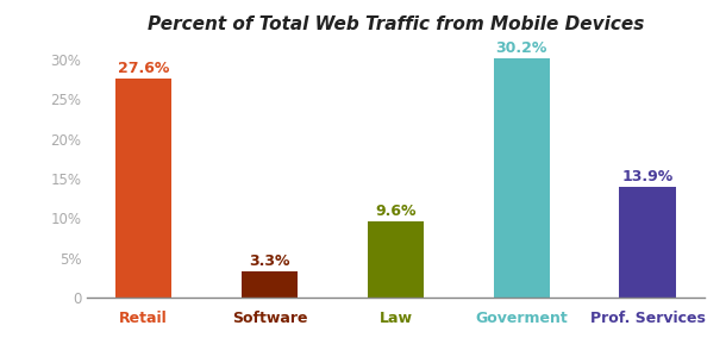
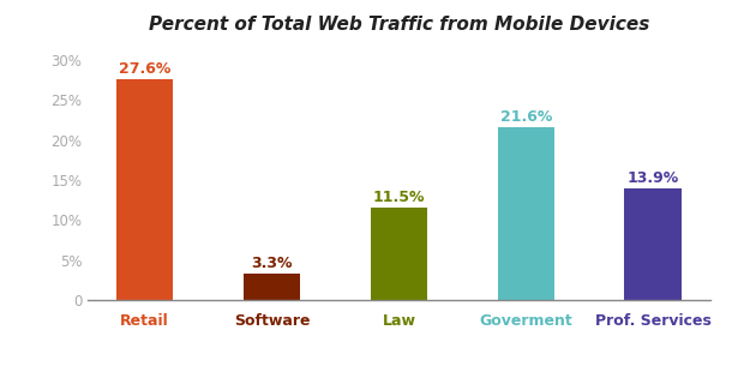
Law: 9.6% -> 11.5%
Goverment: 30.2% -> 21.6%
